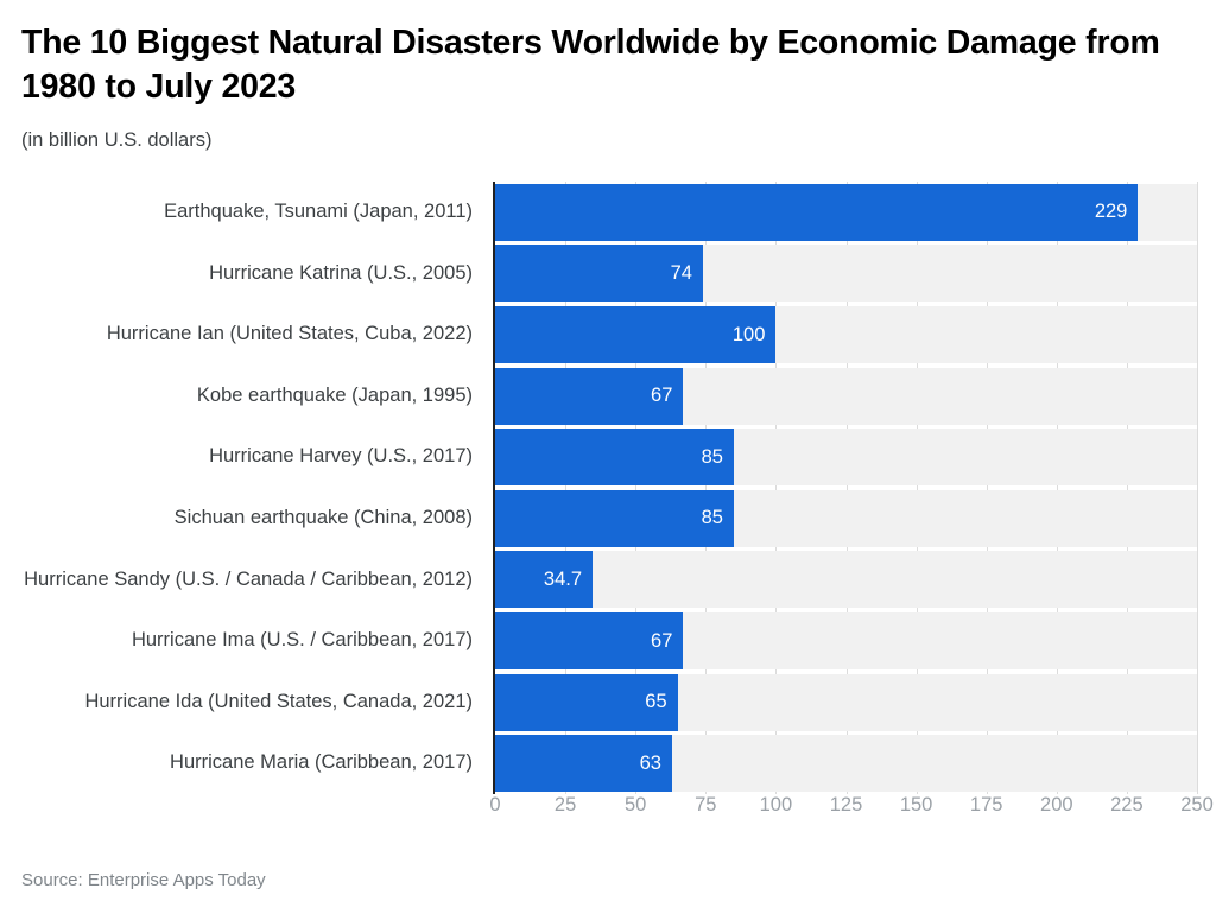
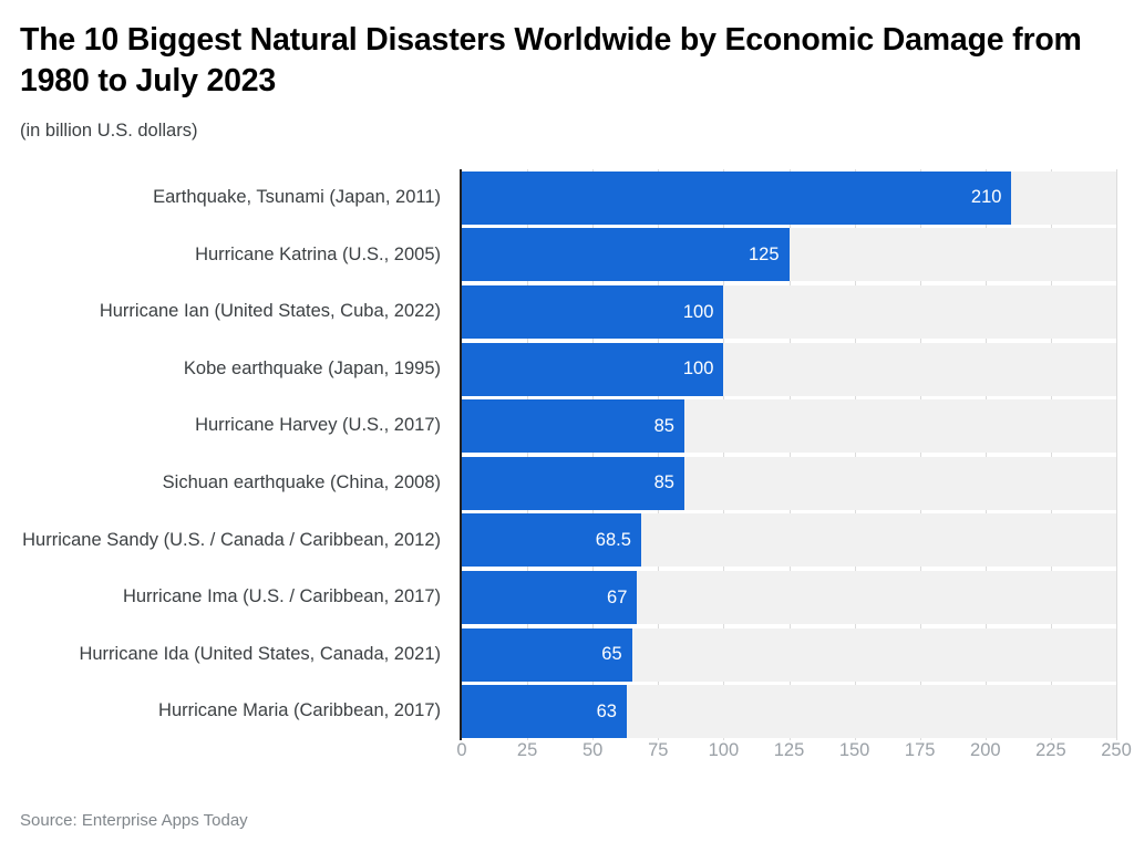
Earthquake, Tsunami (Japan, 2011): 229 -> 210
Hurricane Katrina (U.S., 2005): 74 -> 125
Kobe earthquake (Japan, 1995): 67 -> 100
Hurricane Sandy (U.S. / Canada / Caribbean, 2012): 34.7 -> 68.5
